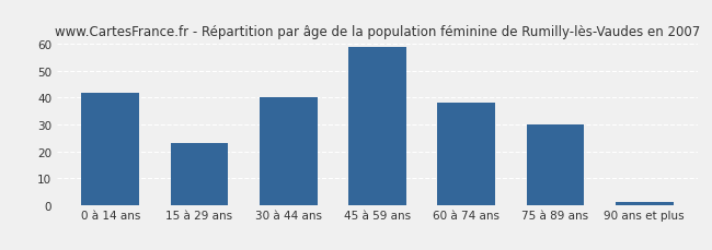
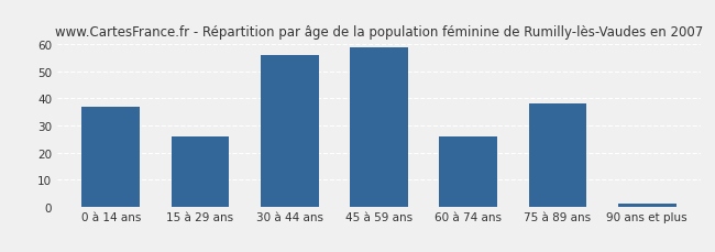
0 à 14 ans: 42 -> 37
15 à 29 ans: 23 -> 26
30 à 44 ans: 40 -> 56
60 à 74 ans: 38 -> 26
75 à 89 ans: 30 -> 38
